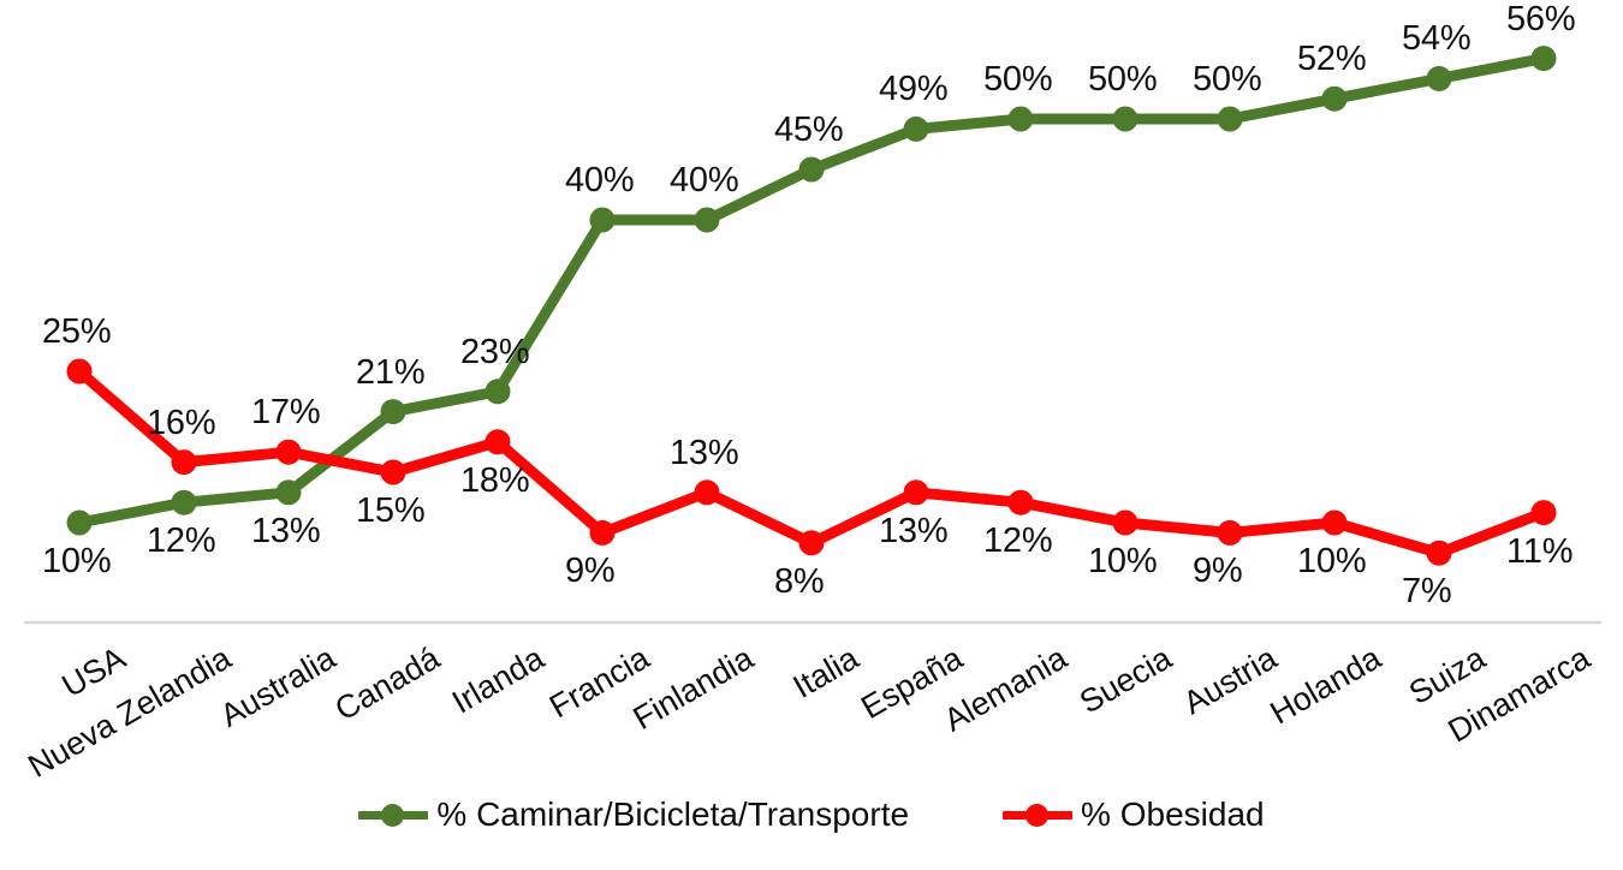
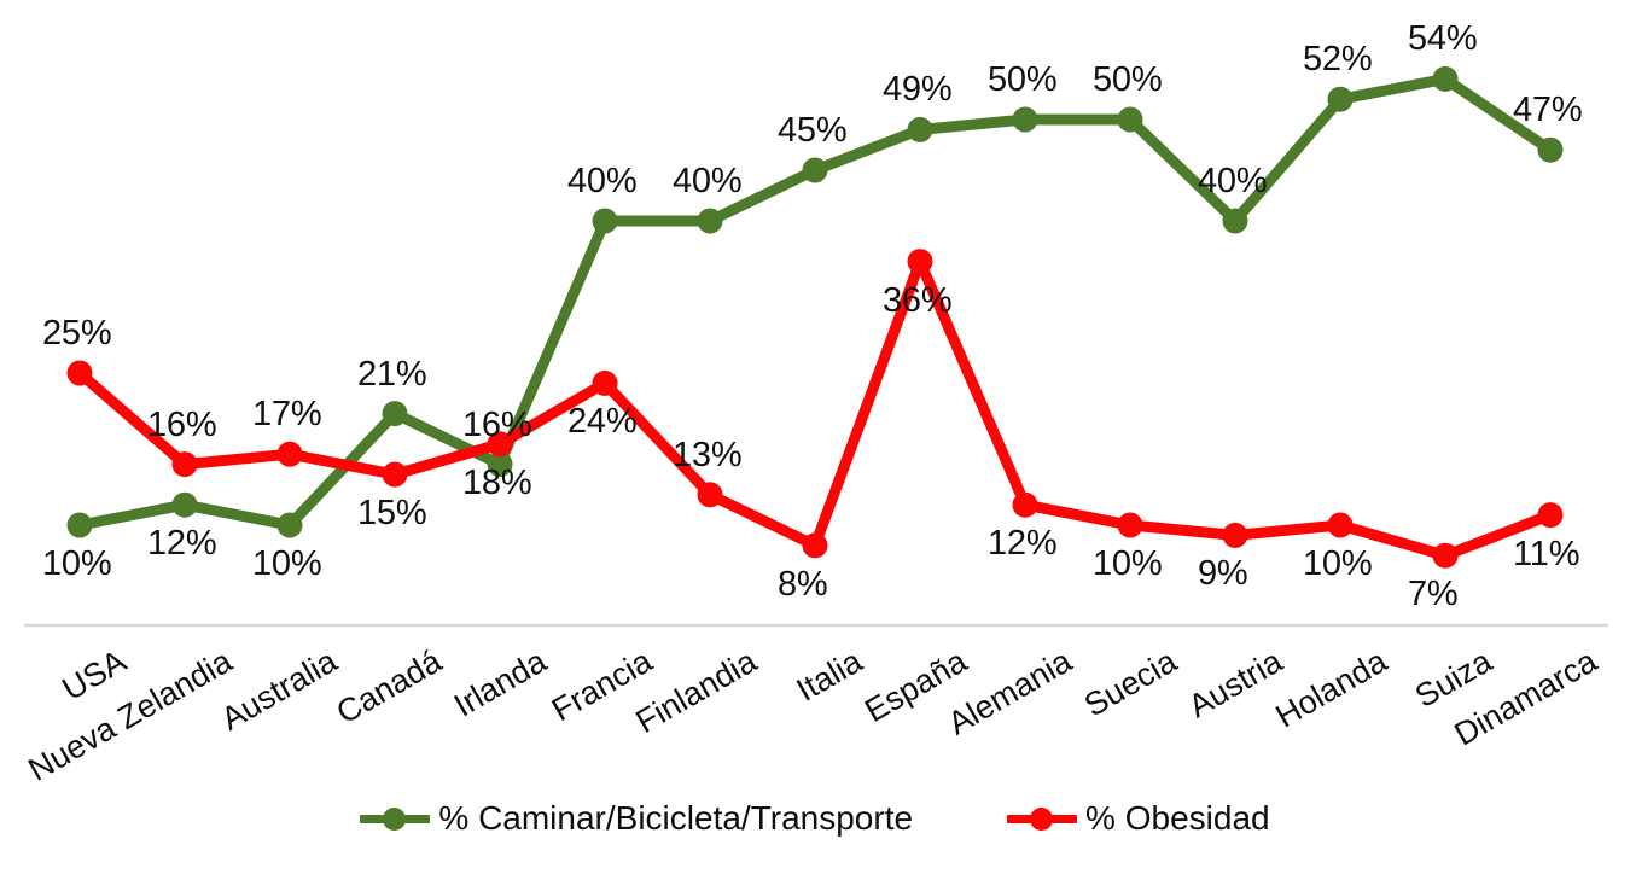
% Caminar/Bicicleta/Transporte/Australia: 13% -> 10%
% Caminar/Bicicleta/Transporte/Irlanda: 23% -> 16%
% Obesidad/Francia: 9% -> 24%
% Obesidad/España: 13% -> 36%
% Caminar/Bicicleta/Transporte/Austria: 50% -> 40%
% Caminar/Bicicleta/Transporte/Dinamarca: 56% -> 47%
